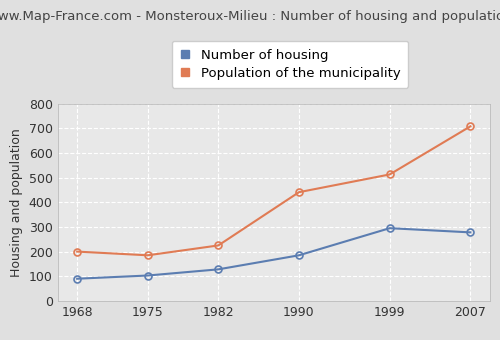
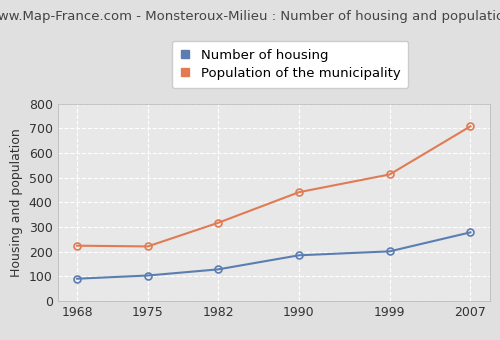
Population of the municipality/1968: 200 -> 224
Population of the municipality/1975: 185 -> 221
Population of the municipality/1982: 225 -> 317
Number of housing/1999: 295 -> 201
